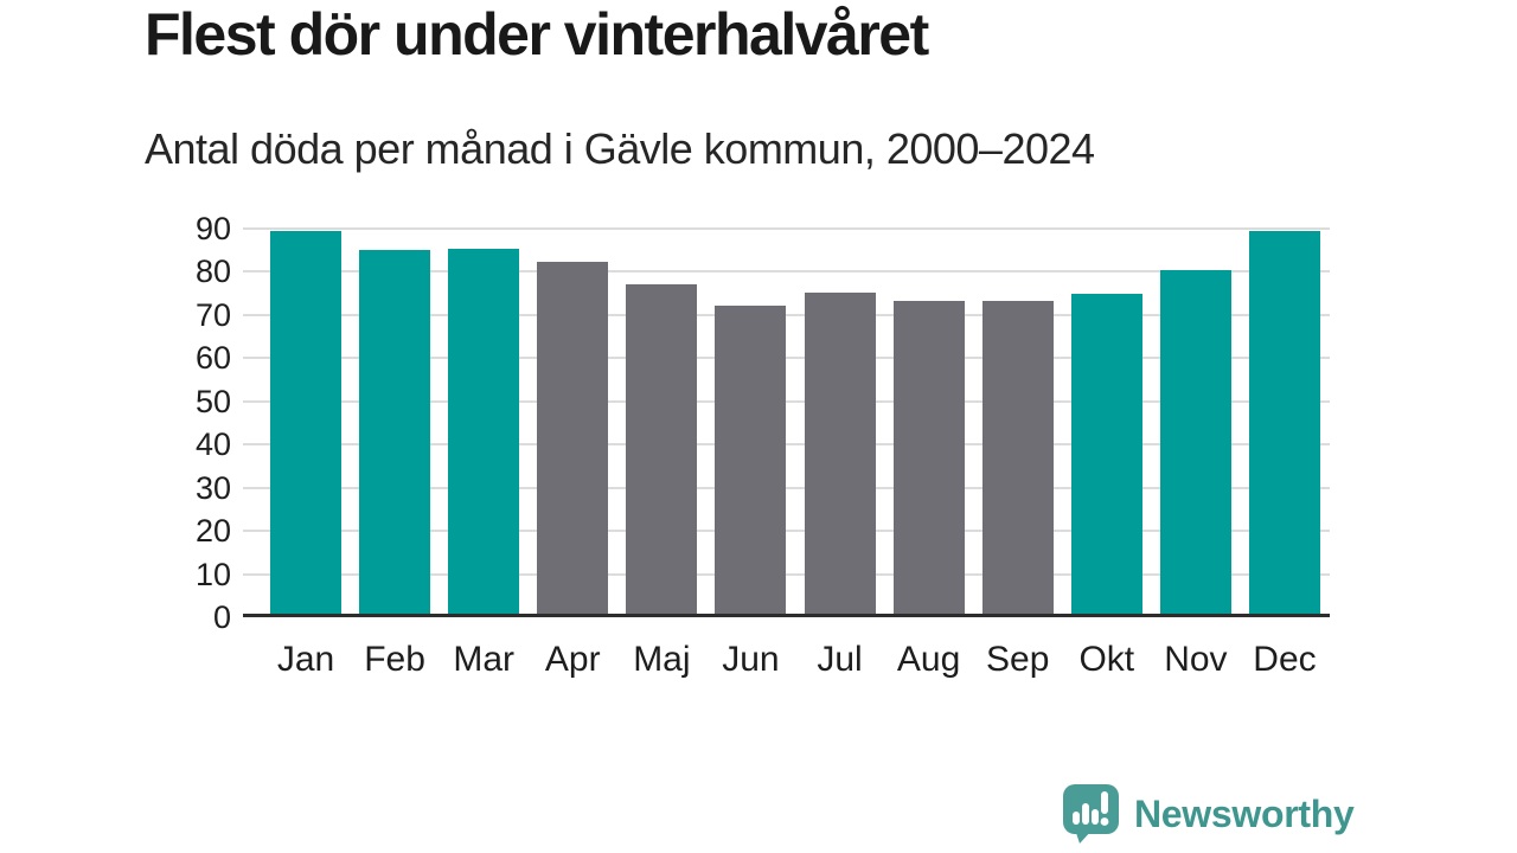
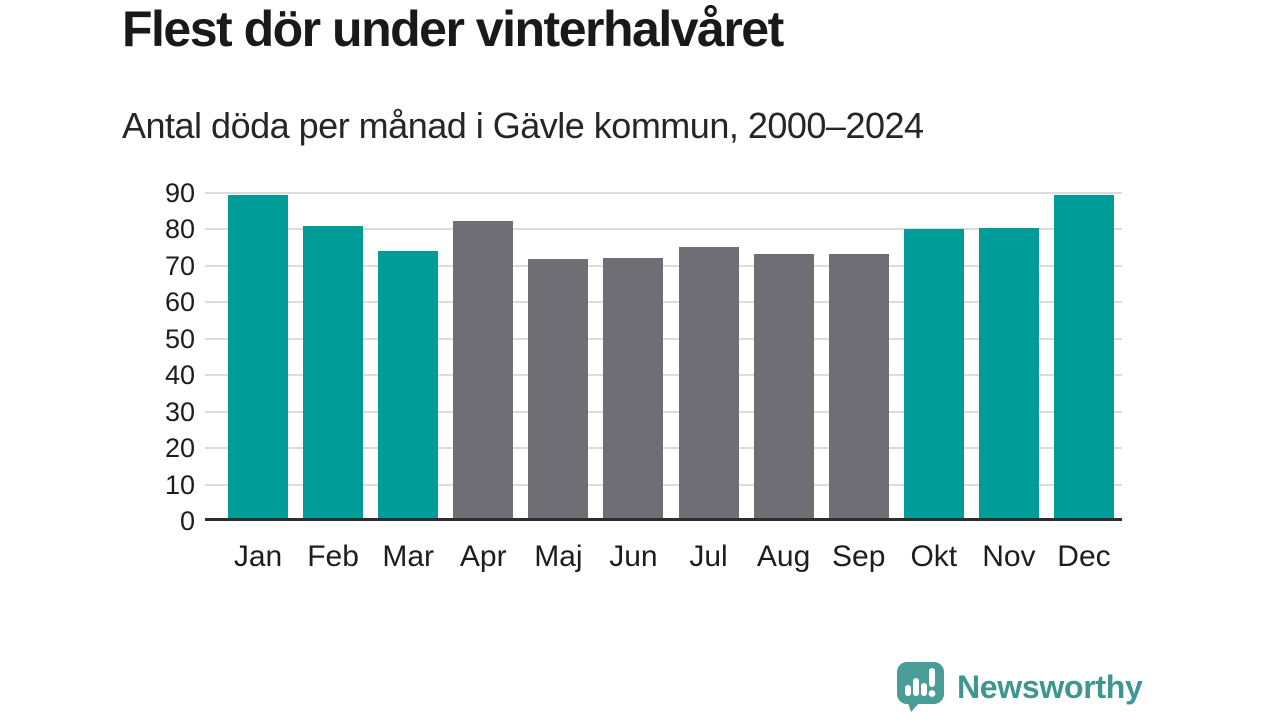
Feb: 85 -> 81
Mar: 85 -> 74
Maj: 77 -> 72
Okt: 75 -> 80
